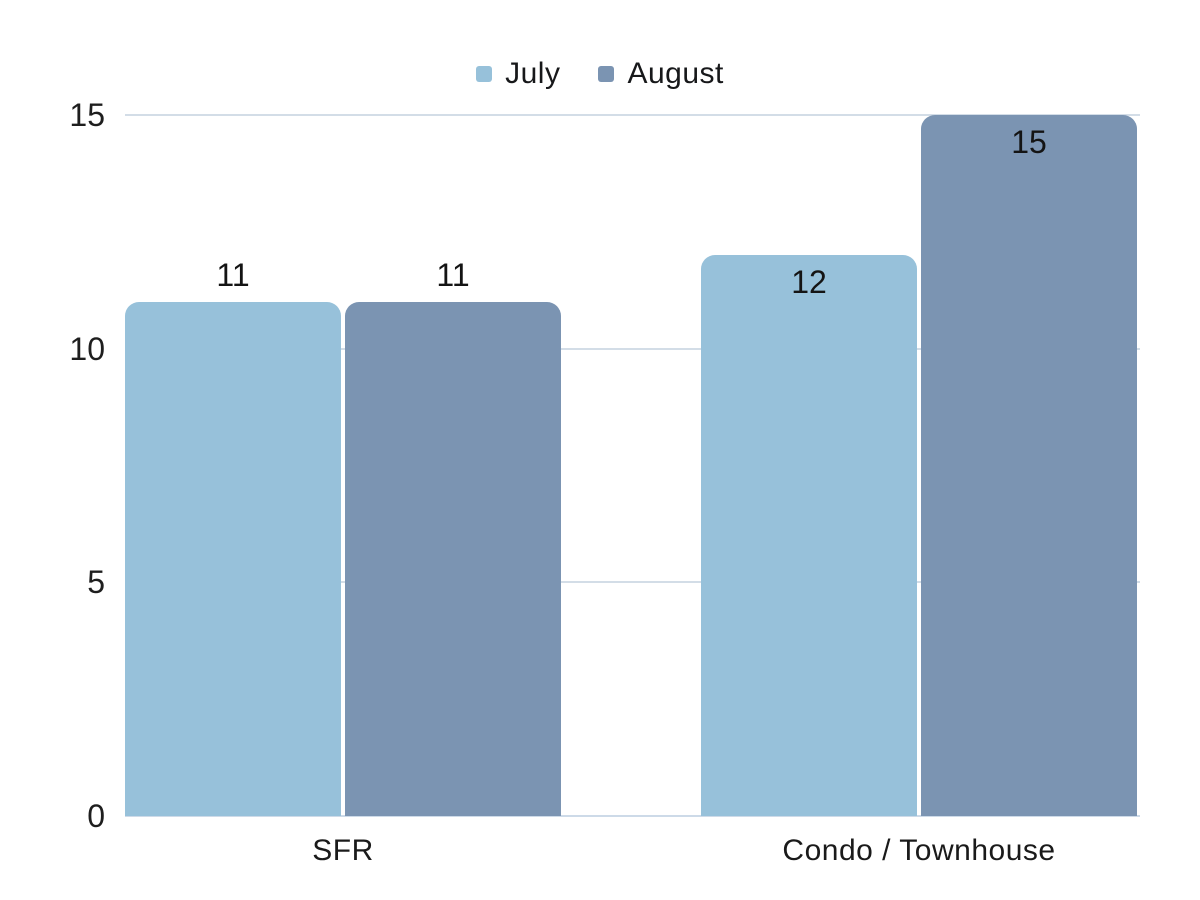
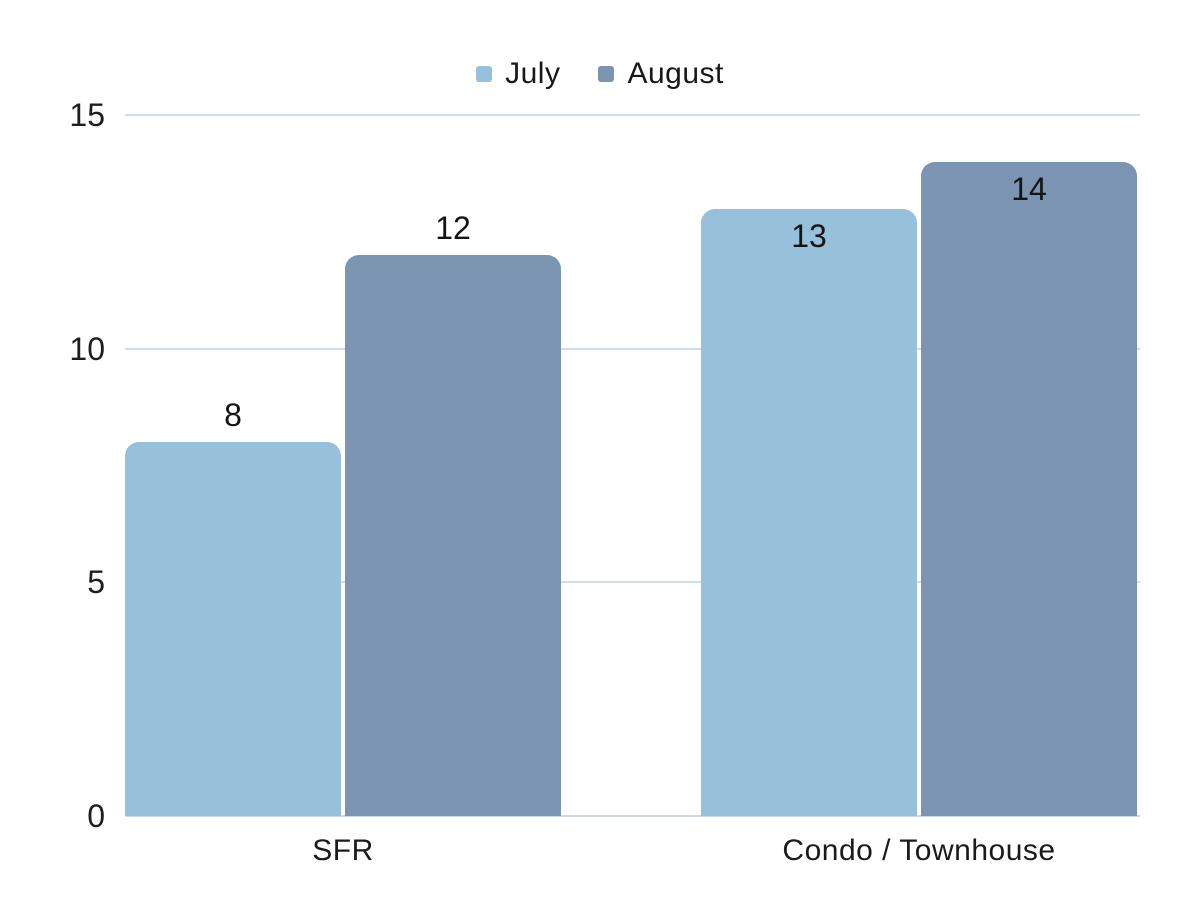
July/SFR: 11 -> 8
August/SFR: 11 -> 12
July/Condo / Townhouse: 12 -> 13
August/Condo / Townhouse: 15 -> 14
